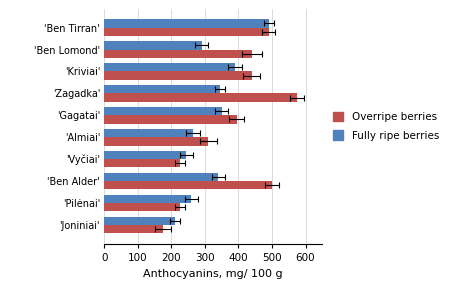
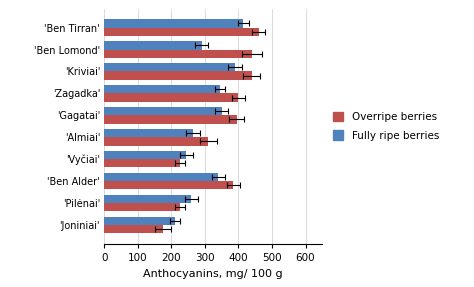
Fully ripe berries/'Ben Tirran': 490 -> 415
Overripe berries/'Ben Tirran': 490 -> 460
Overripe berries/'Zagadka': 575 -> 400
Overripe berries/'Ben Alder': 500 -> 385
